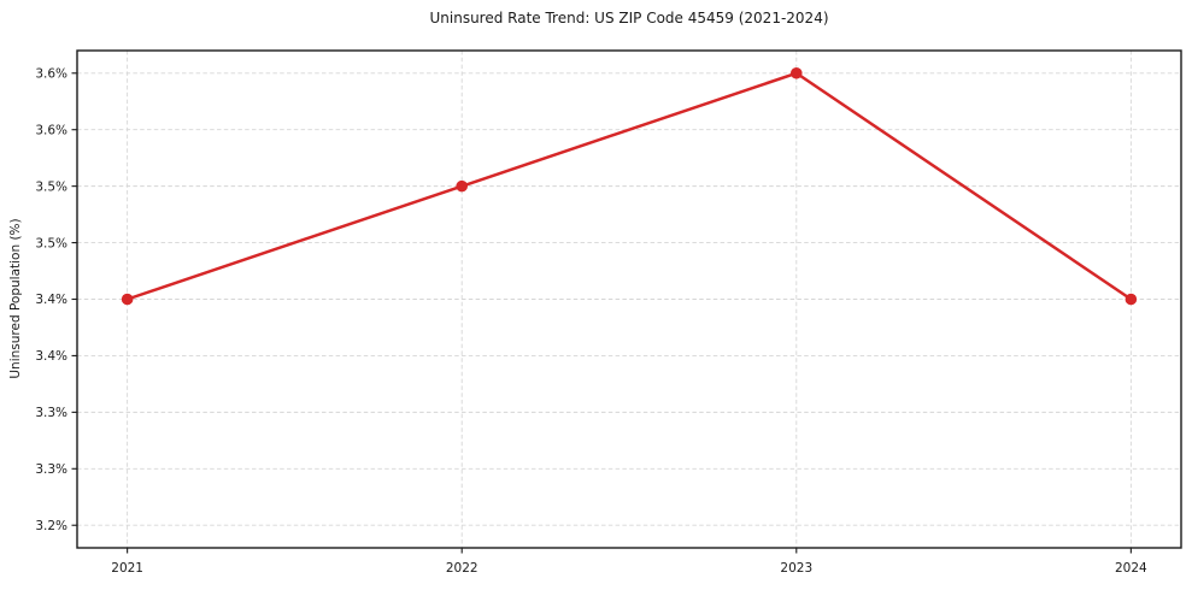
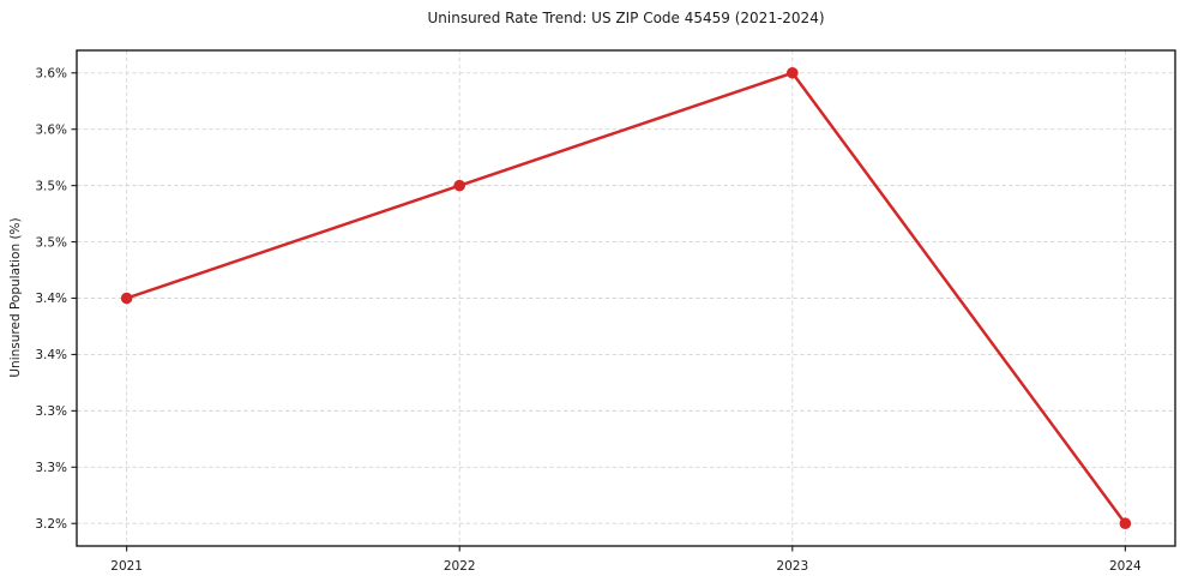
2024: 3.4% -> 3.2%
